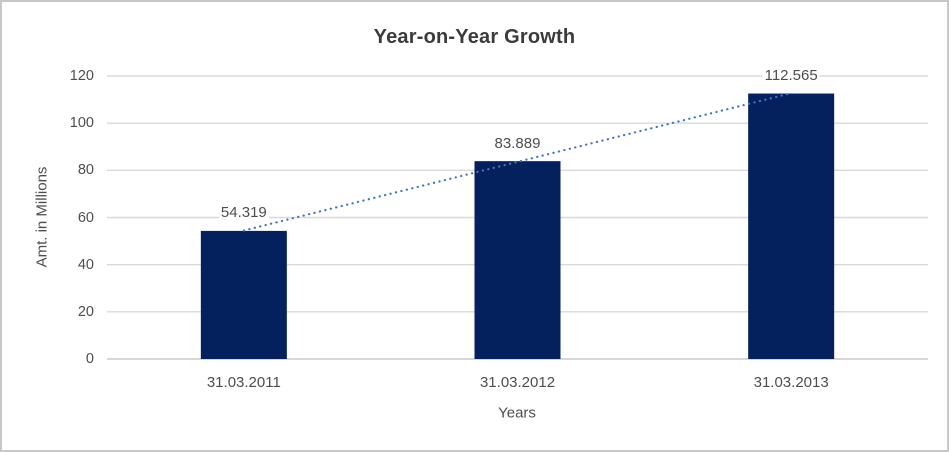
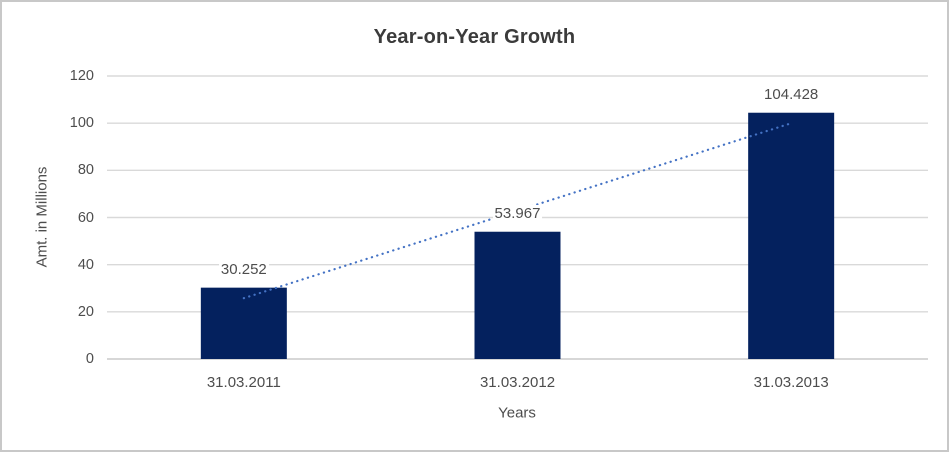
31.03.2011: 54.319 -> 30.252
31.03.2012: 83.889 -> 53.967
31.03.2013: 112.565 -> 104.428
